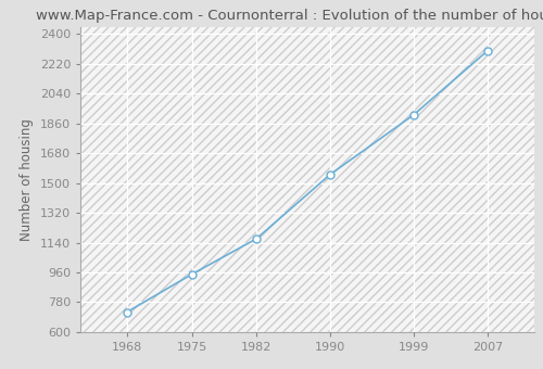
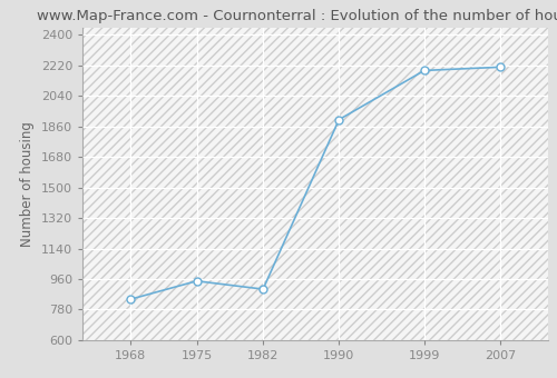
1968: 720 -> 840
1982: 1160 -> 900
1990: 1550 -> 1900
1999: 1910 -> 2190
2007: 2300 -> 2210
